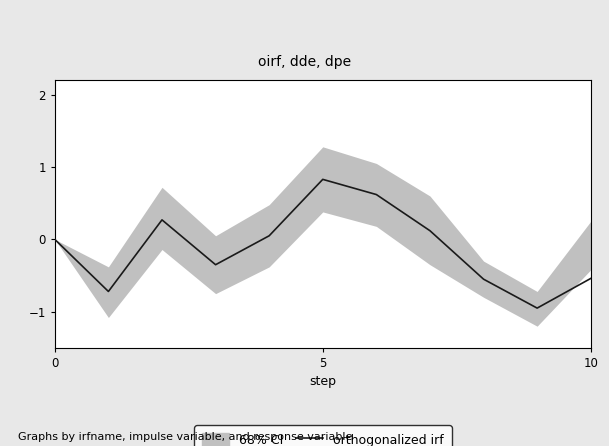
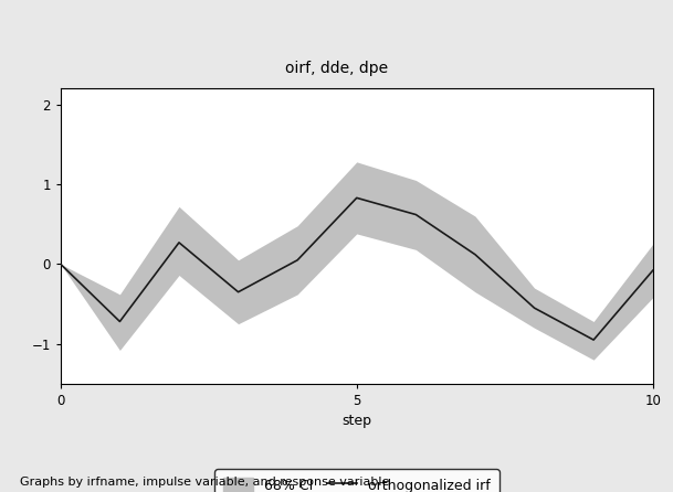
orthogonalized irf/10: -0.54 -> -0.08
